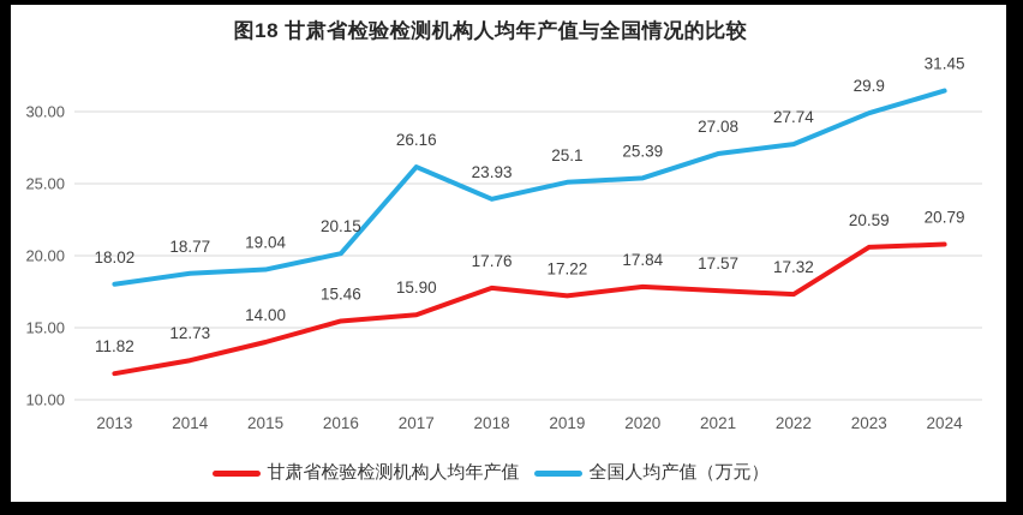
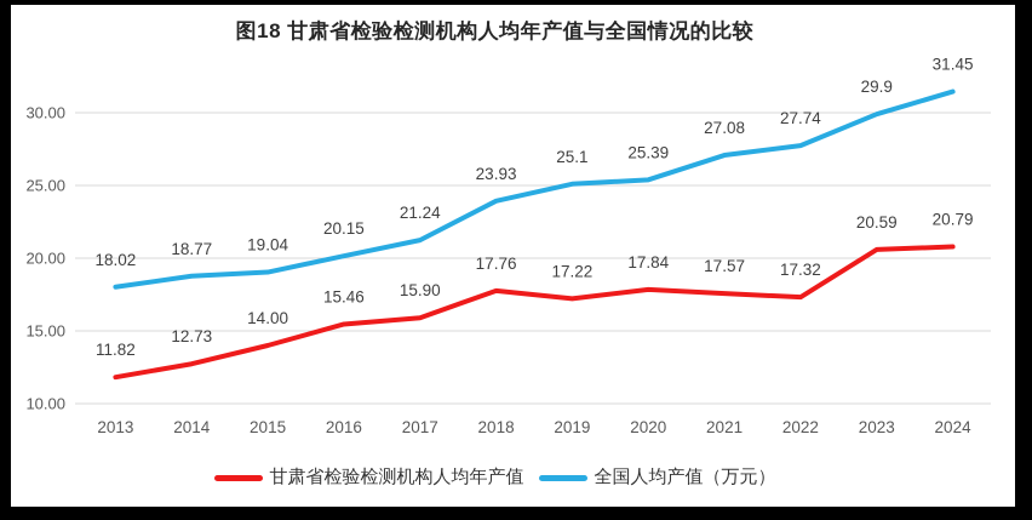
全国人均产值（万元）/2017: 26.16 -> 21.24
